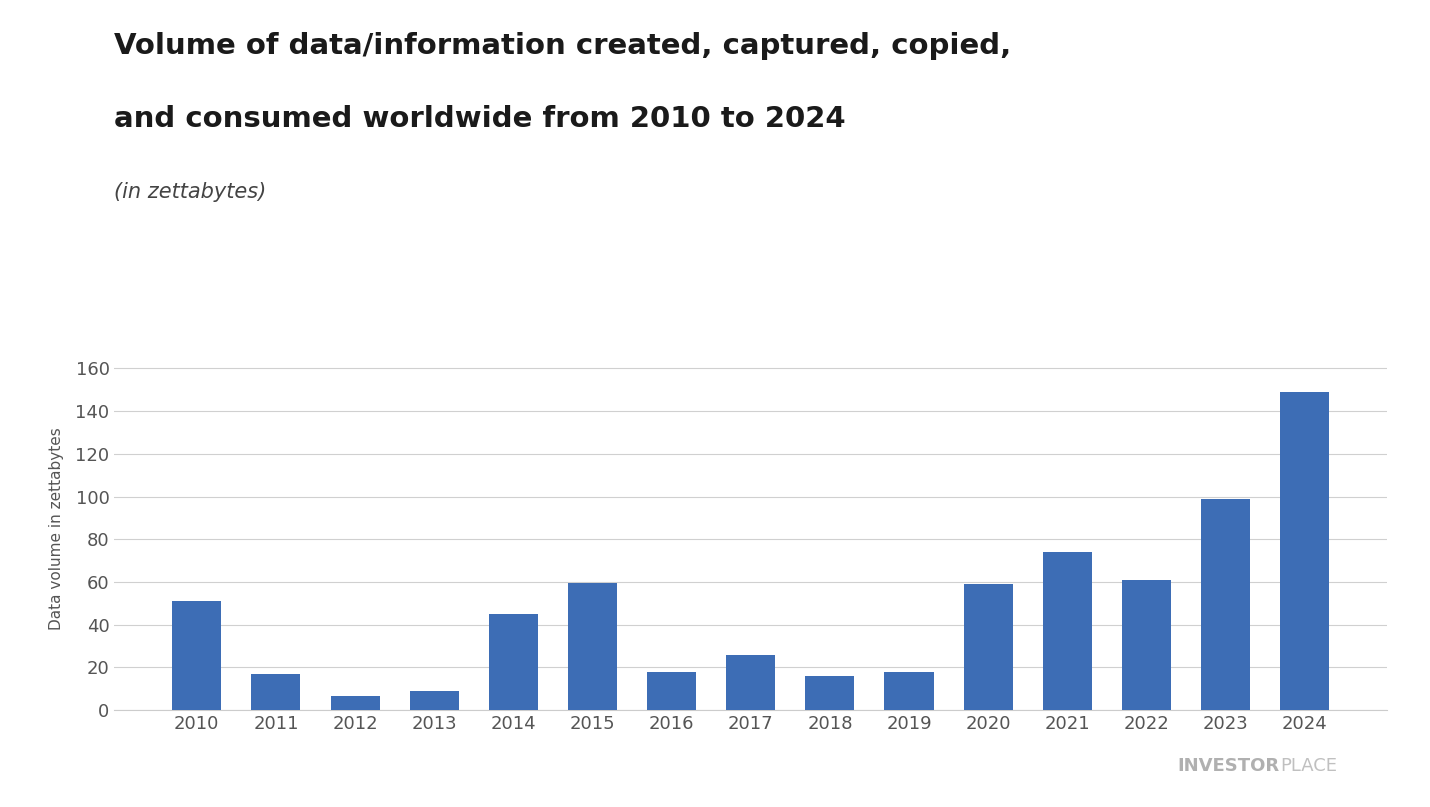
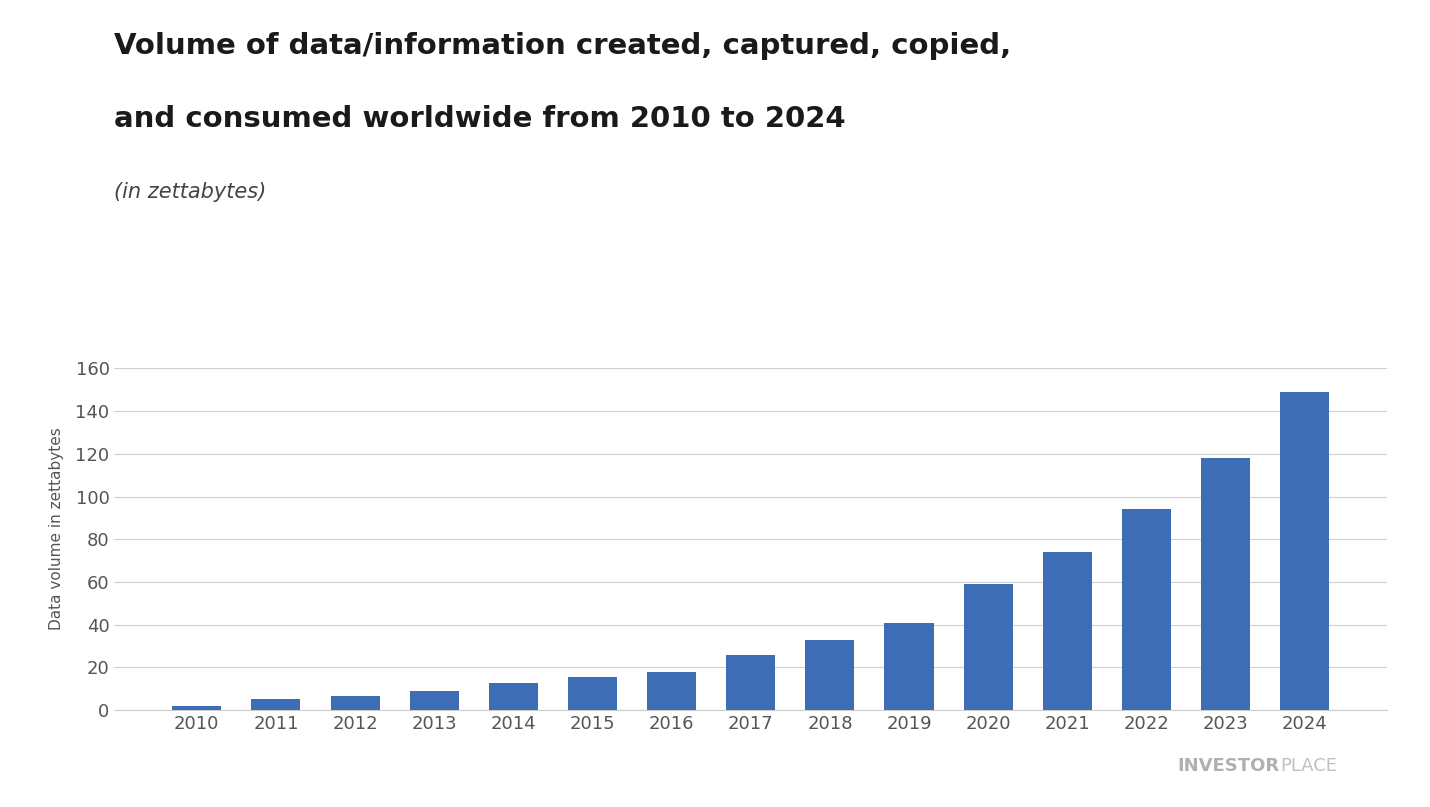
2010: 51.0 -> 2.0
2011: 17.0 -> 5.0
2014: 45.0 -> 12.5
2015: 59.5 -> 15.5
2018: 16.0 -> 33.0
2019: 18.0 -> 41.0
2022: 61.0 -> 94.0
2023: 99.0 -> 118.0
